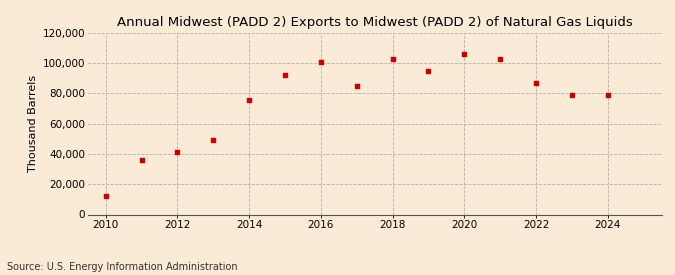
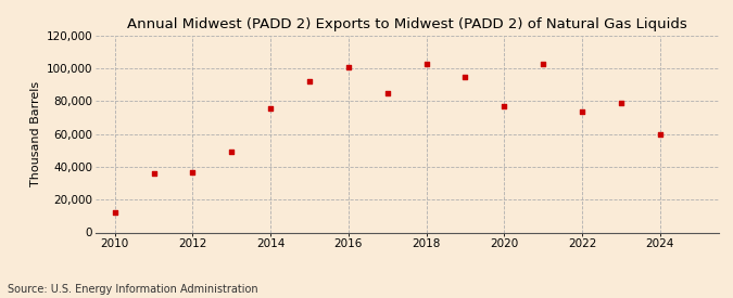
2012: 41,000 -> 37,000
2020: 106,000 -> 77,000
2022: 87,000 -> 74,000
2024: 79,000 -> 60,000
